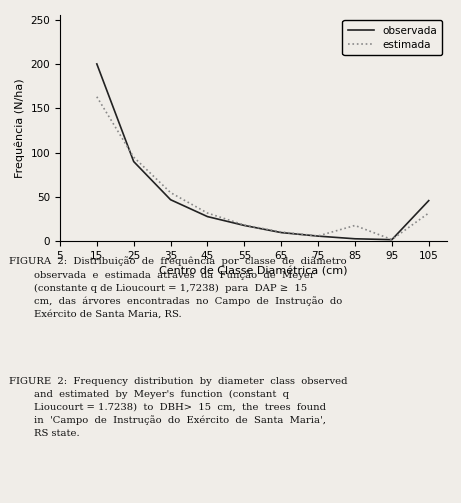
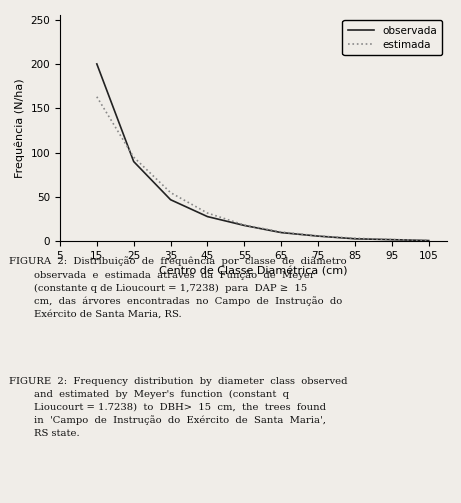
estimada/85: 18 -> 4
observada/105: 46 -> 1
estimada/105: 32 -> 1
